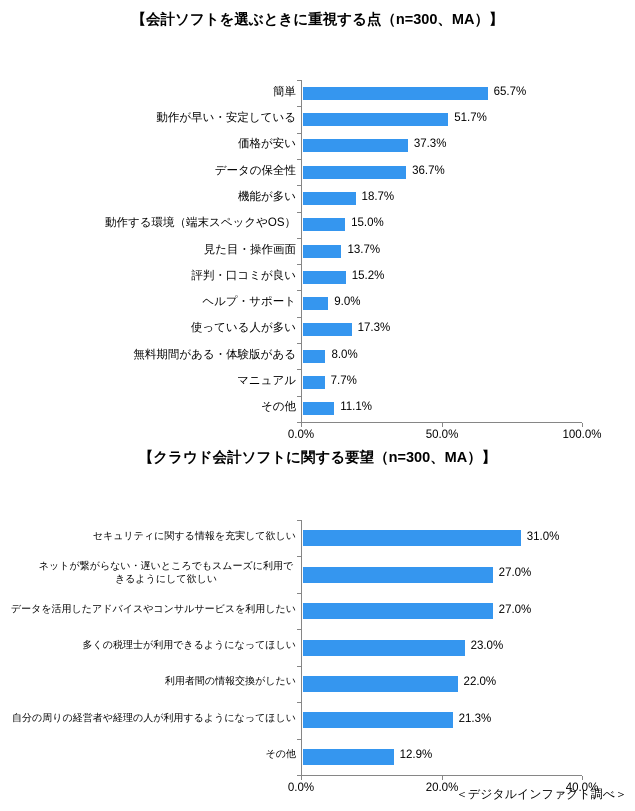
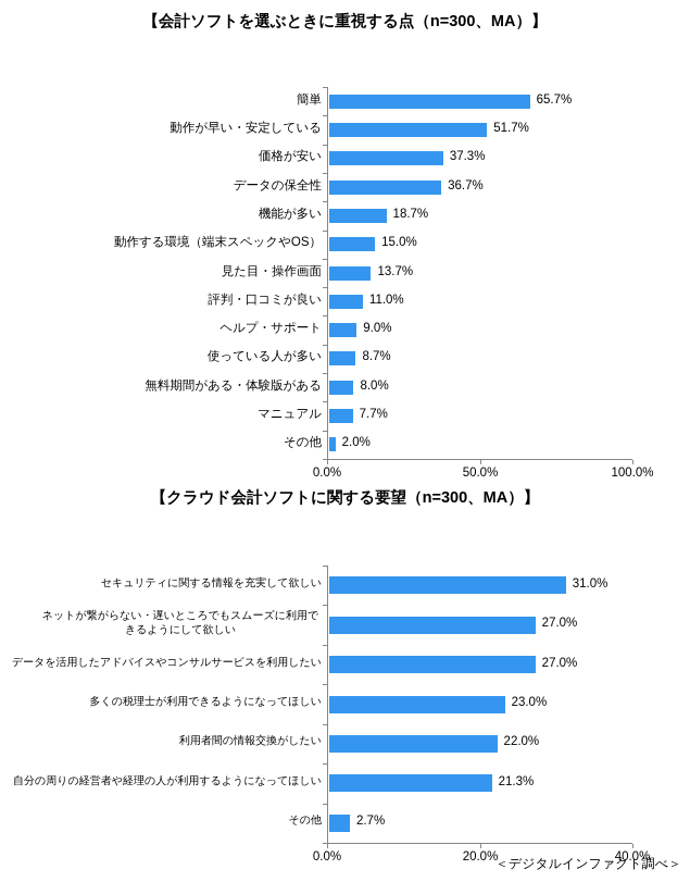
【会計ソフトを選ぶときに重視する点（n=300、MA）】/評判・口コミが良い: 15.2% -> 11.0%
【会計ソフトを選ぶときに重視する点（n=300、MA）】/使っている人が多い: 17.3% -> 8.7%
【会計ソフトを選ぶときに重視する点（n=300、MA）】/その他: 11.1% -> 2.0%
【クラウド会計ソフトに関する要望（n=300、MA）】/その他: 12.9% -> 2.7%
